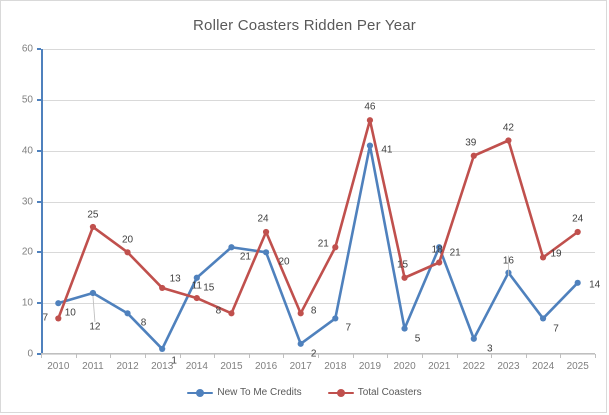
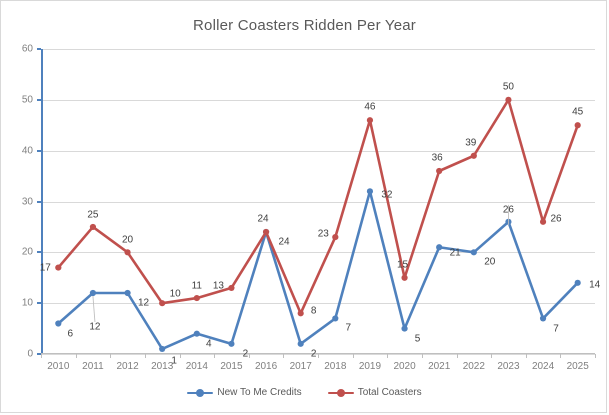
New To Me Credits/2010: 10 -> 6
Total Coasters/2010: 7 -> 17
New To Me Credits/2012: 8 -> 12
Total Coasters/2013: 13 -> 10
New To Me Credits/2014: 15 -> 4
New To Me Credits/2015: 21 -> 2
Total Coasters/2015: 8 -> 13
New To Me Credits/2016: 20 -> 24
Total Coasters/2018: 21 -> 23
New To Me Credits/2019: 41 -> 32
Total Coasters/2021: 18 -> 36
New To Me Credits/2022: 3 -> 20
New To Me Credits/2023: 16 -> 26
Total Coasters/2023: 42 -> 50
Total Coasters/2024: 19 -> 26
Total Coasters/2025: 24 -> 45
